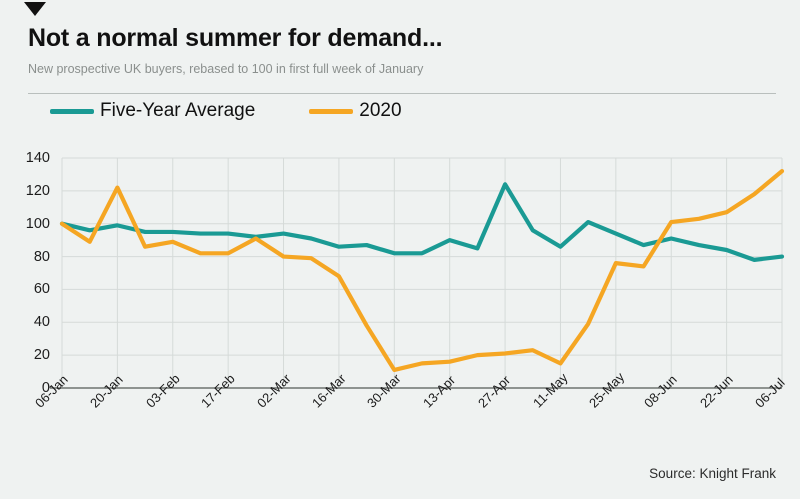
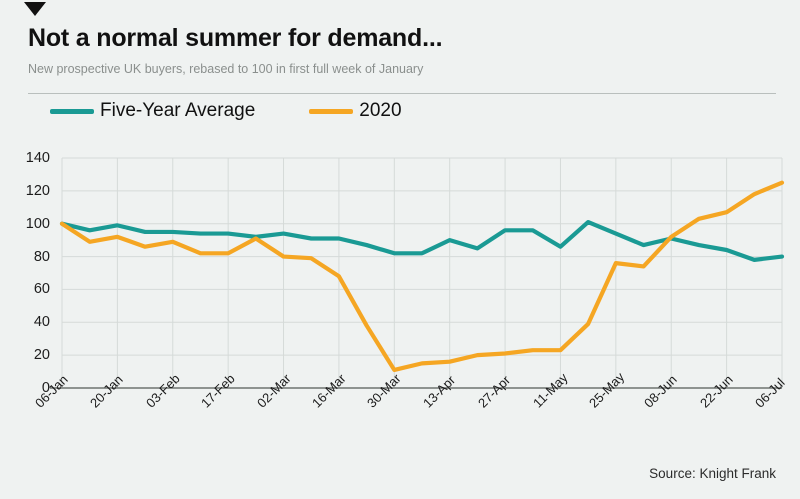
2020/20-Jan: 122 -> 92
Five-Year Average/16-Mar: 86 -> 91
Five-Year Average/27-Apr: 124 -> 96
2020/11-May: 15 -> 23
2020/08-Jun: 101 -> 92
2020/06-Jul: 132 -> 125
